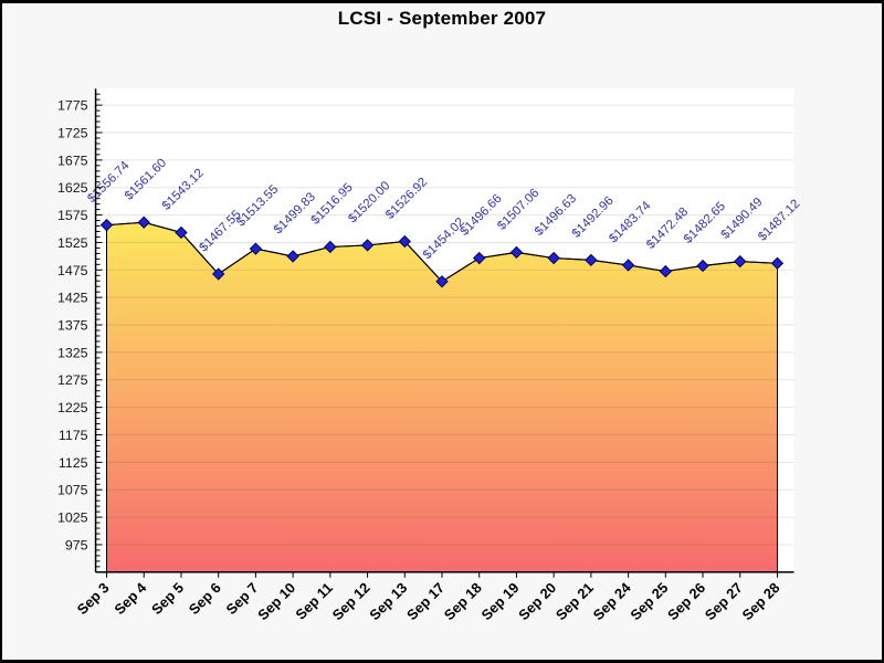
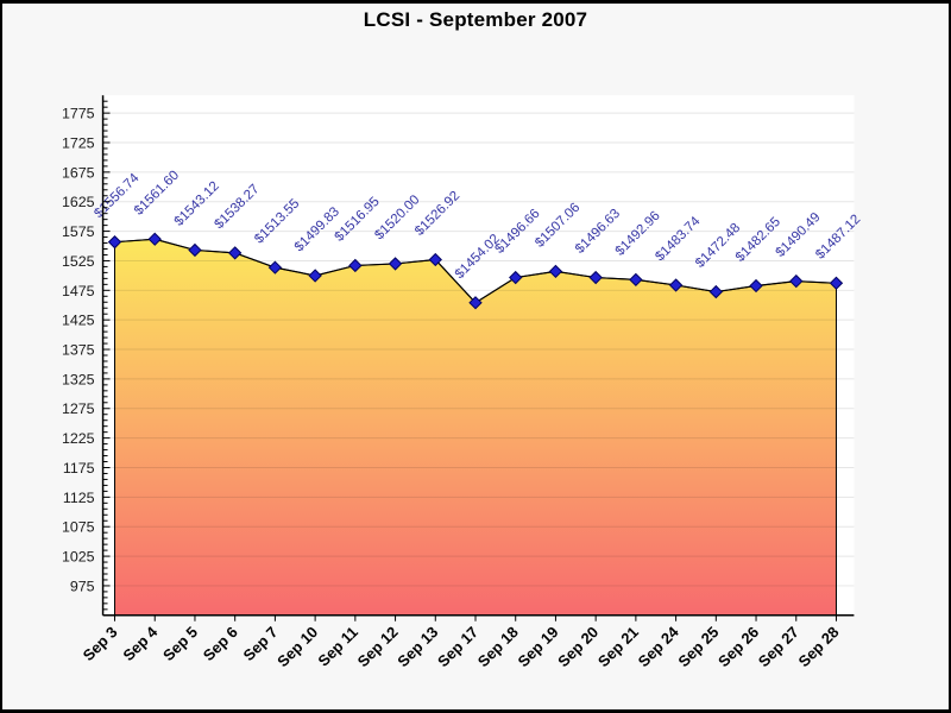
Sep 6: $1467.55 -> $1538.27
